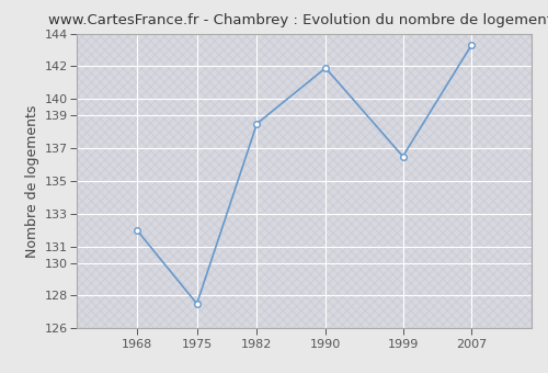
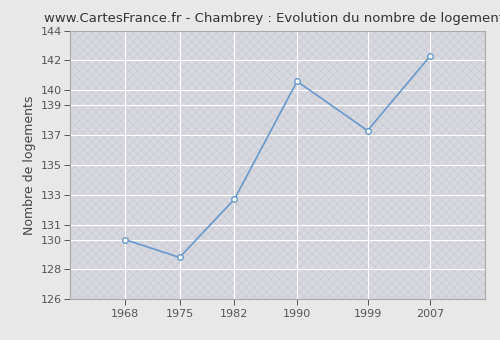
1968: 132.0 -> 130.0
1975: 127.5 -> 128.8
1982: 138.5 -> 132.7
1990: 141.9 -> 140.6
1999: 136.5 -> 137.3
2007: 143.3 -> 142.3
